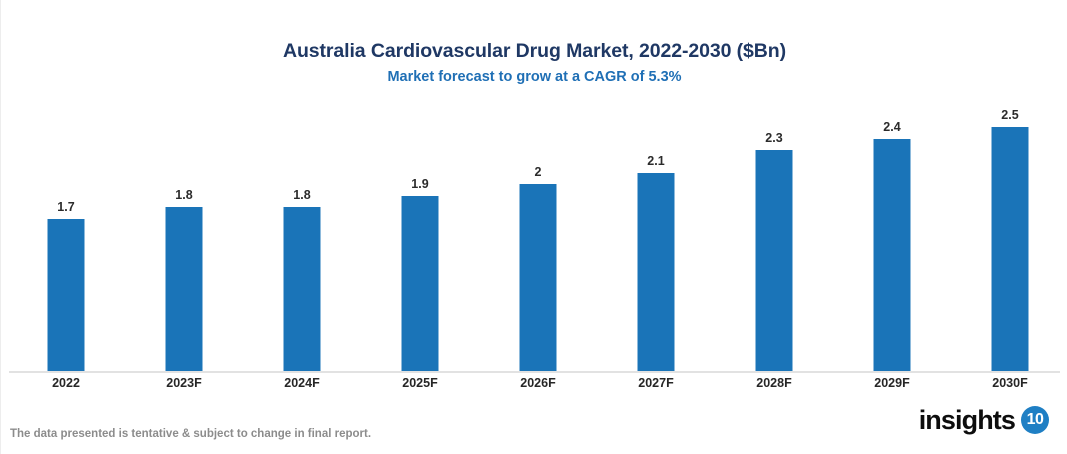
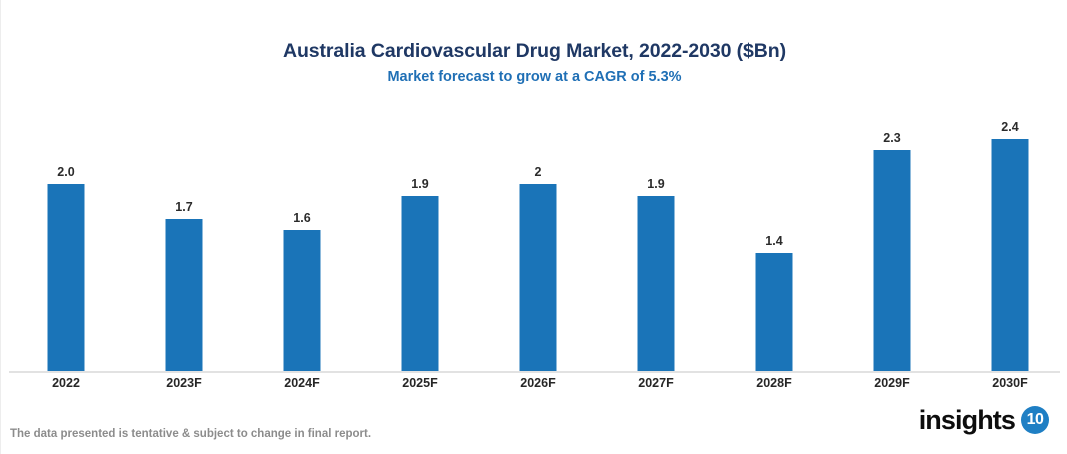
2022: 1.7 -> 2.0
2023F: 1.8 -> 1.7
2024F: 1.8 -> 1.6
2027F: 2.1 -> 1.9
2028F: 2.3 -> 1.4
2029F: 2.4 -> 2.3
2030F: 2.5 -> 2.4
